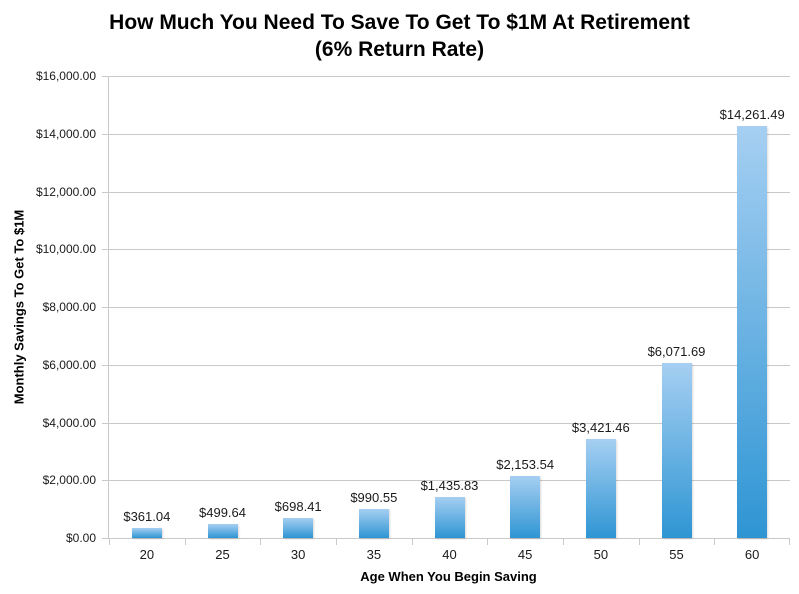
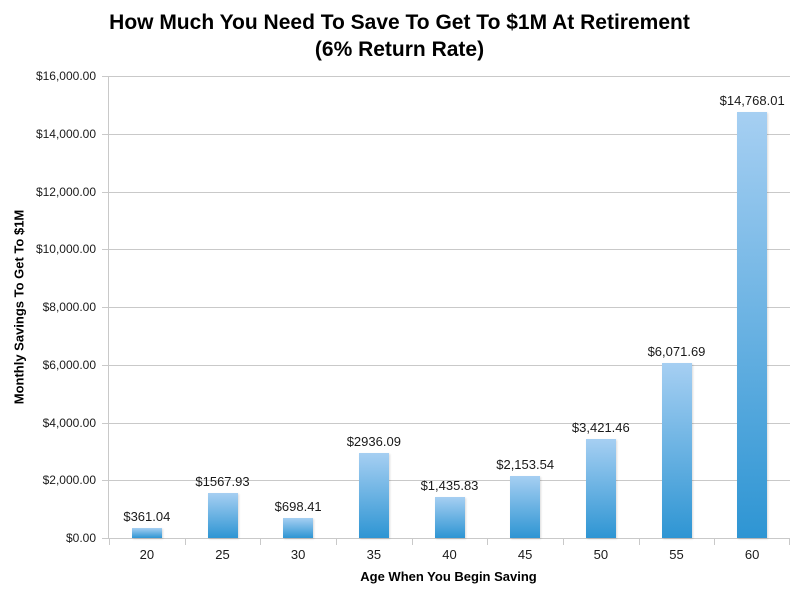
25: $499.64 -> $1567.93
35: $990.55 -> $2936.09
60: $14,261.49 -> $14,768.01
